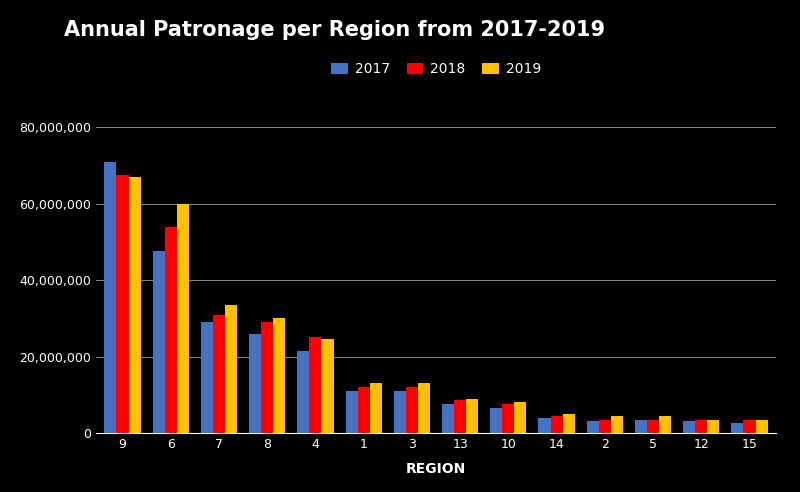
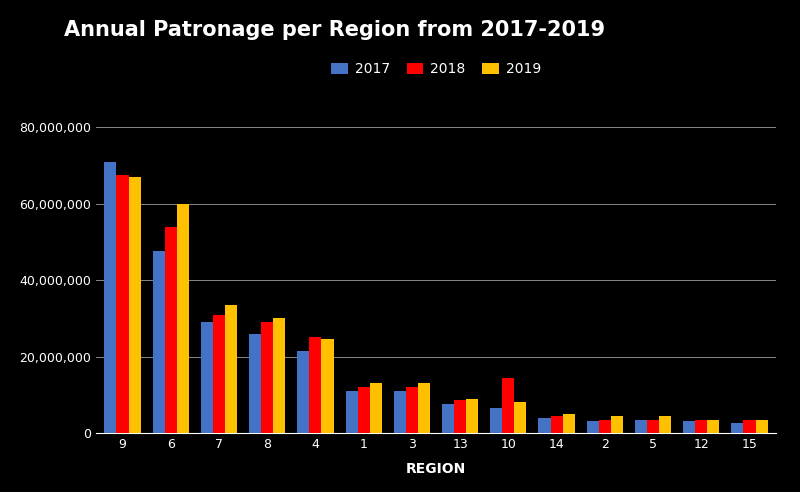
2018/10: 7,500,000 -> 14,500,000
